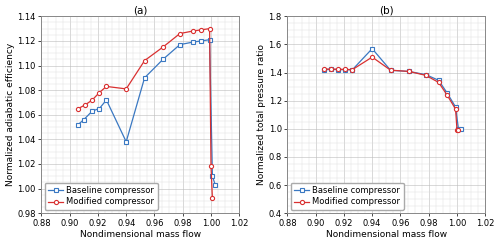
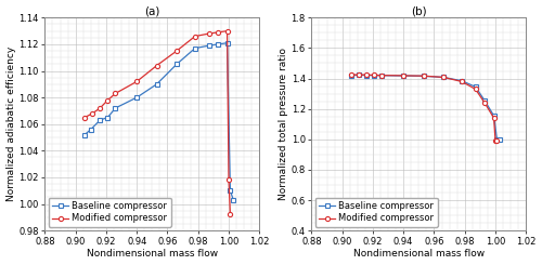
(a)/Baseline compressor/0.94: 1.038 -> 1.080
(a)/Modified compressor/0.94: 1.081 -> 1.092
(b)/Baseline compressor/0.94: 1.57 -> 1.42
(b)/Modified compressor/0.94: 1.51 -> 1.42
